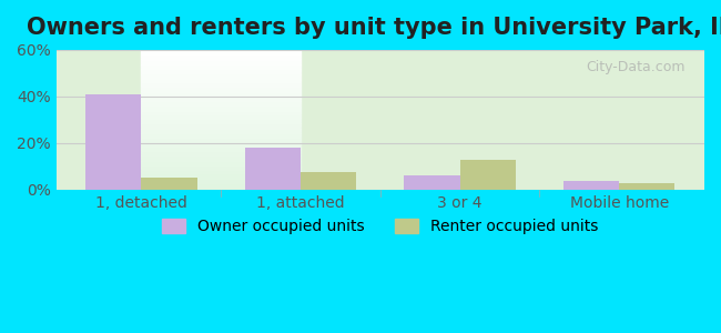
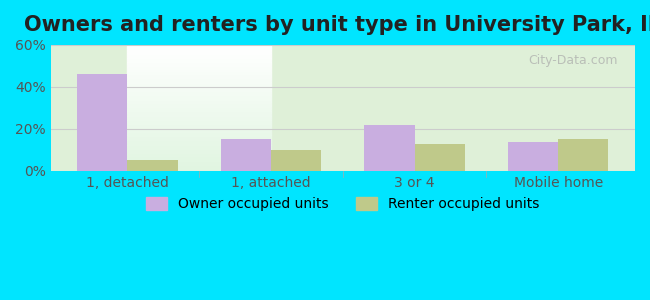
Owner occupied units/1, detached: 41% -> 46%
Owner occupied units/1, attached: 18% -> 15%
Renter occupied units/1, attached: 7.5% -> 10.0%
Owner occupied units/3 or 4: 6% -> 22%
Owner occupied units/Mobile home: 4% -> 14%
Renter occupied units/Mobile home: 3.0% -> 15.0%
